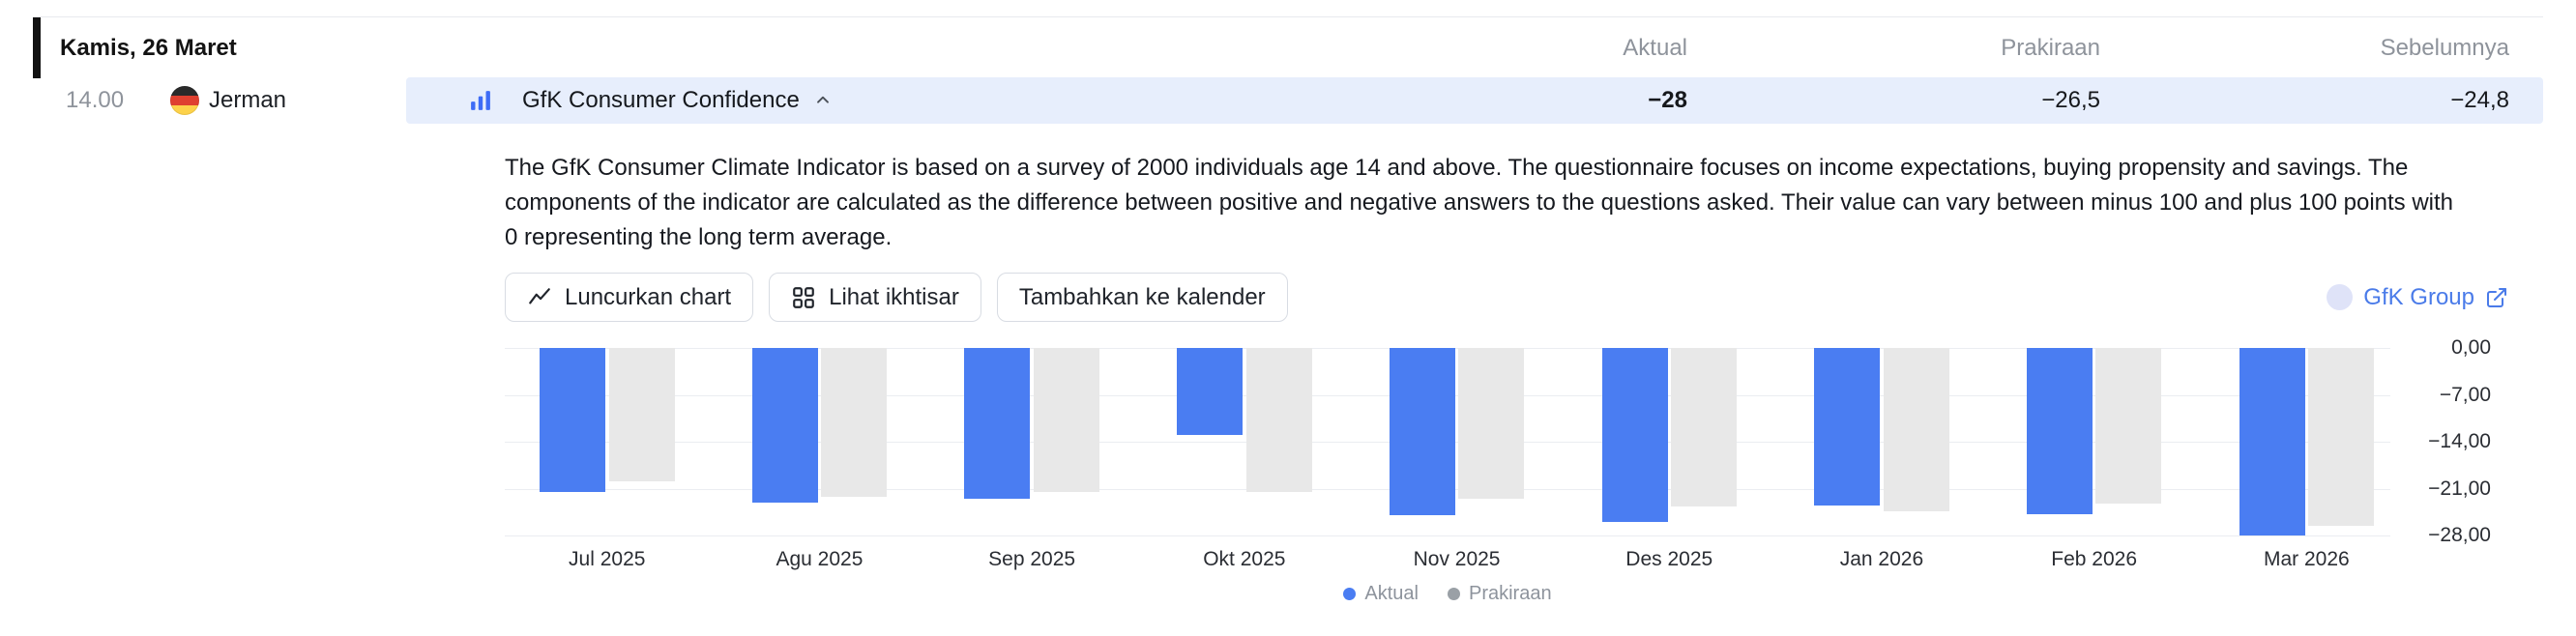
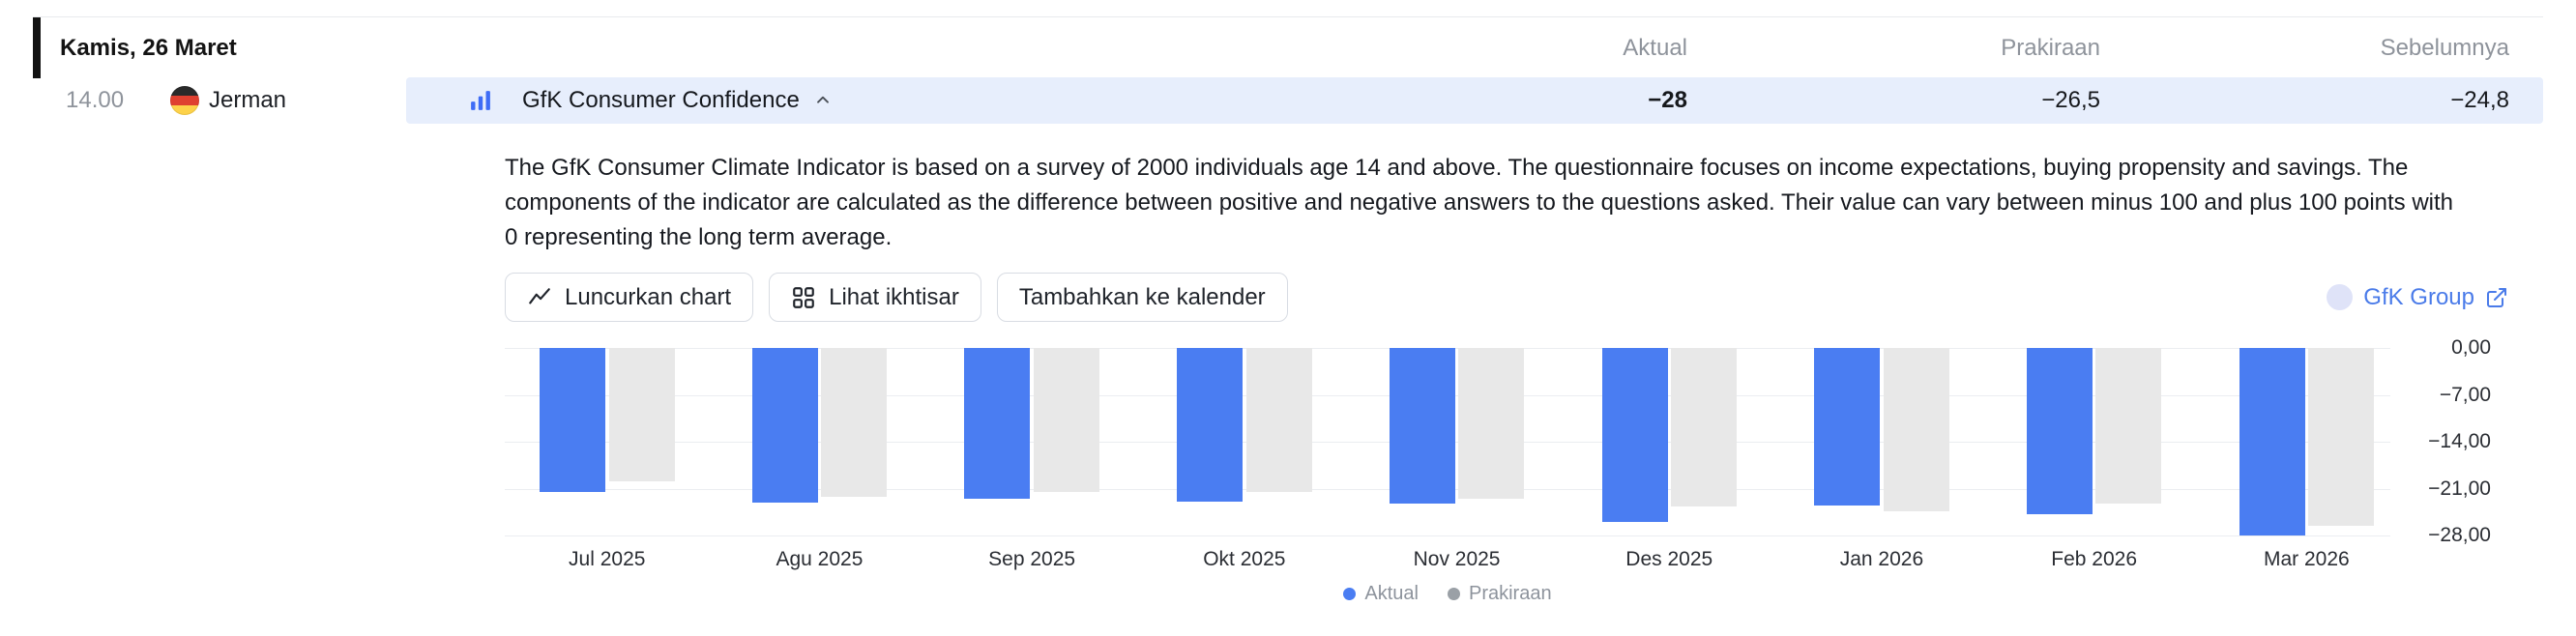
Aktual/Okt 2025: -13 -> -23
Aktual/Nov 2025: -25 -> -23
